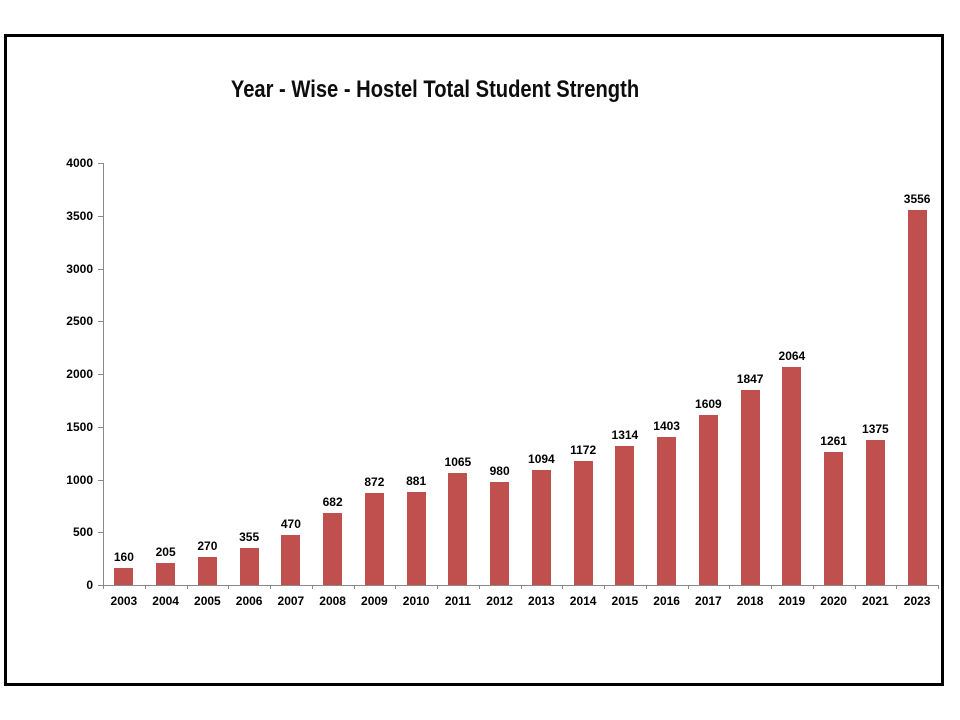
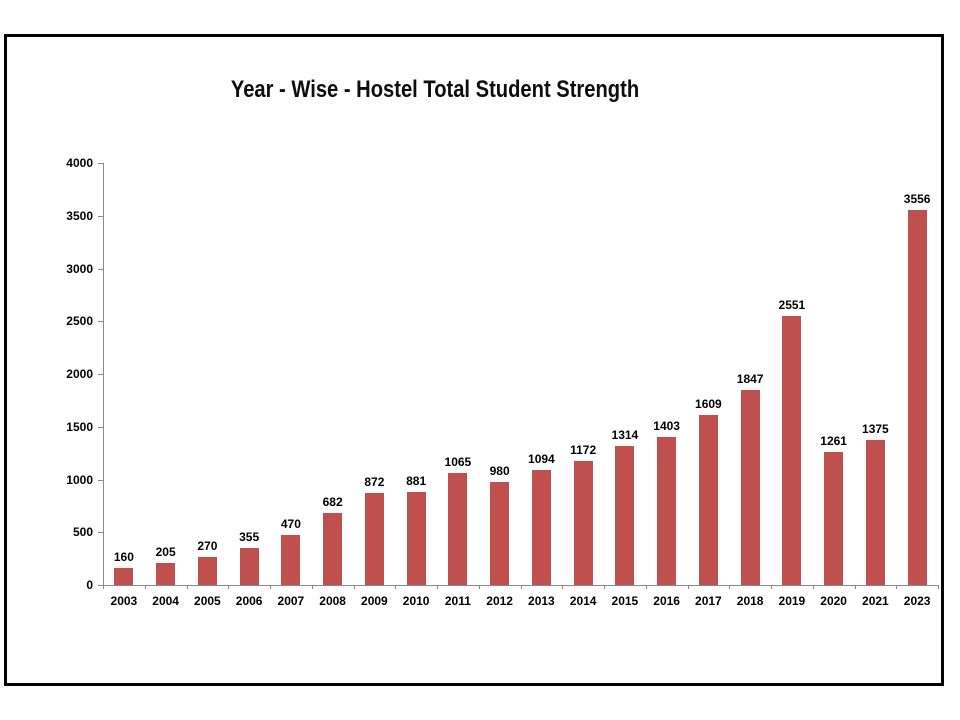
2019: 2064 -> 2551
